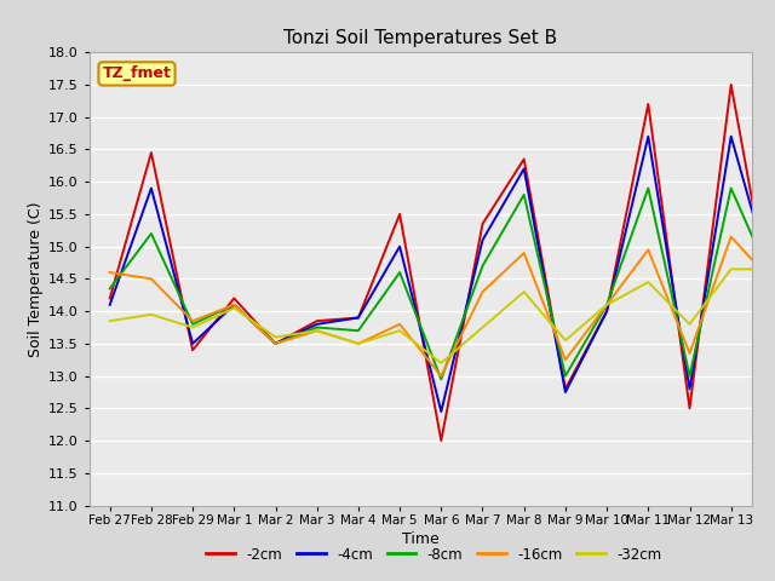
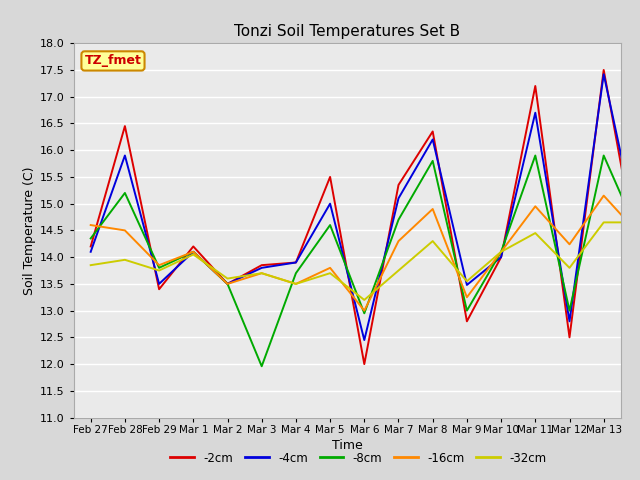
-8cm/Mar 3: 13.75 -> 11.96
-4cm/Mar 9: 12.75 -> 13.48
-16cm/Mar 12: 13.35 -> 14.24
-4cm/Mar 13: 16.70 -> 17.42
